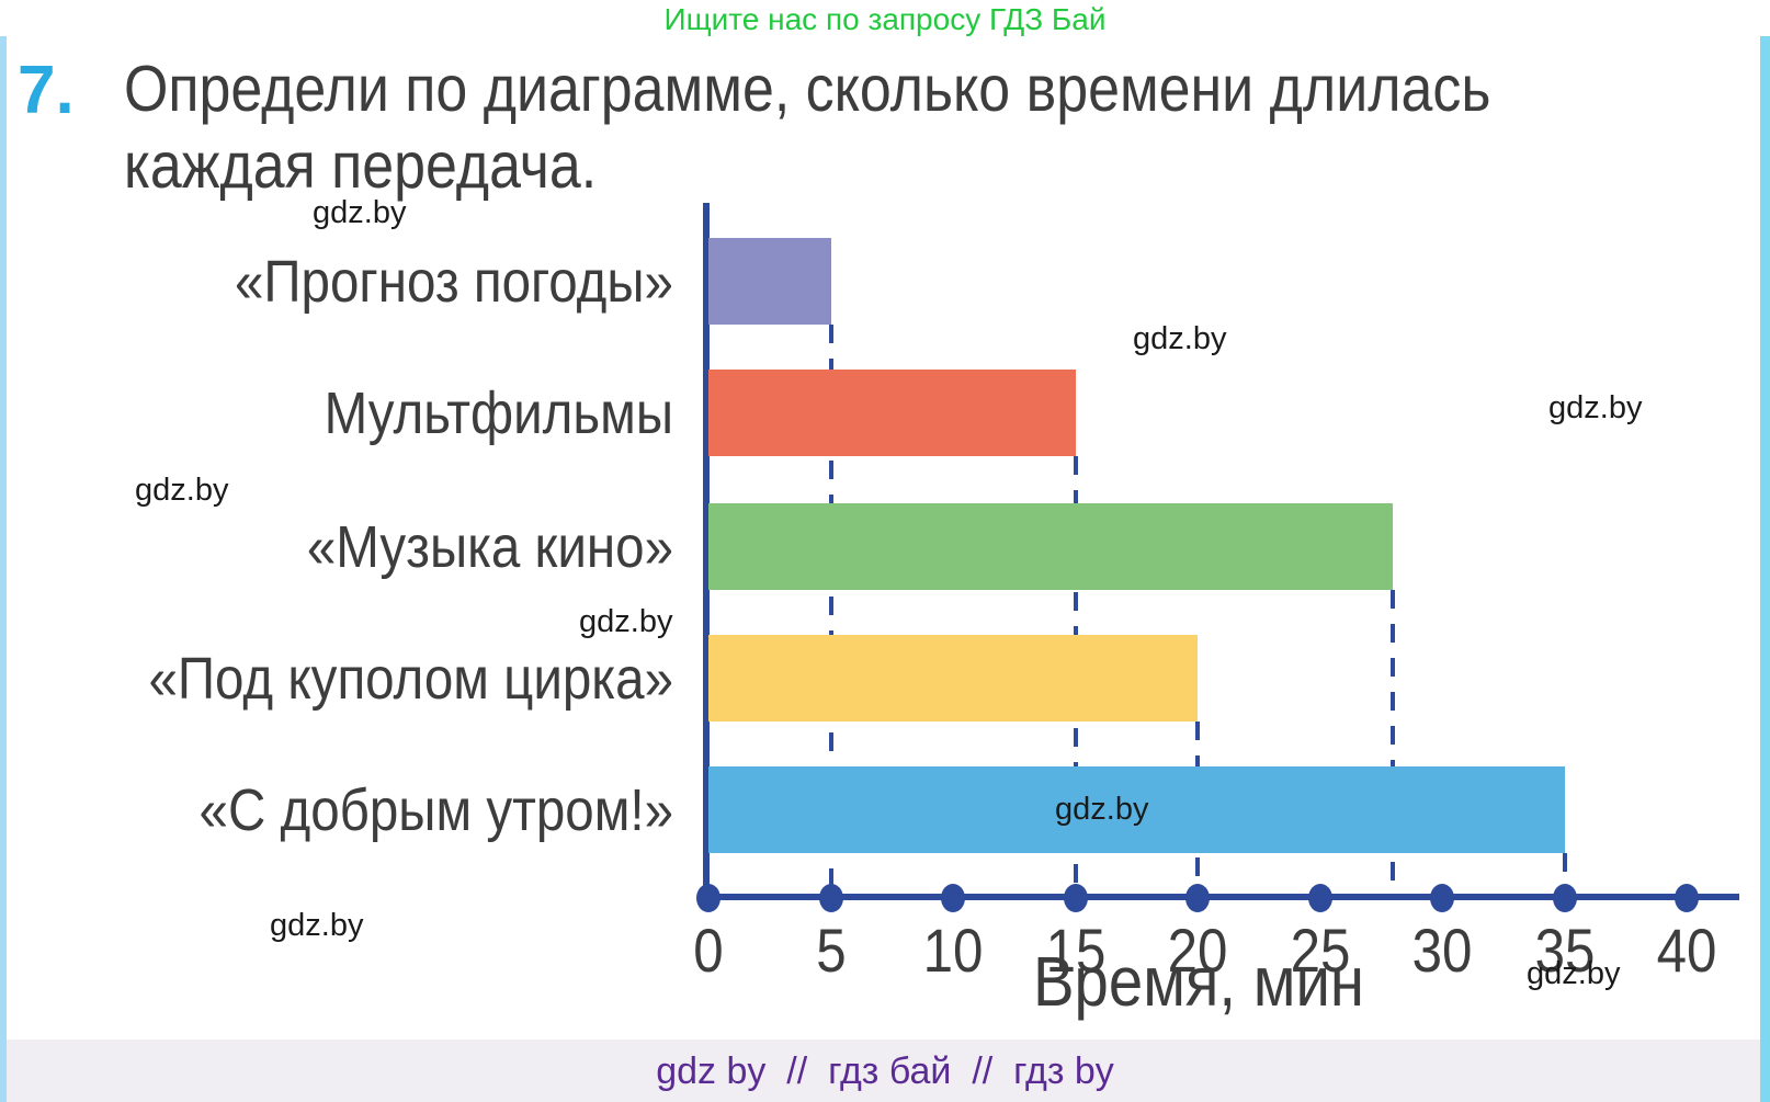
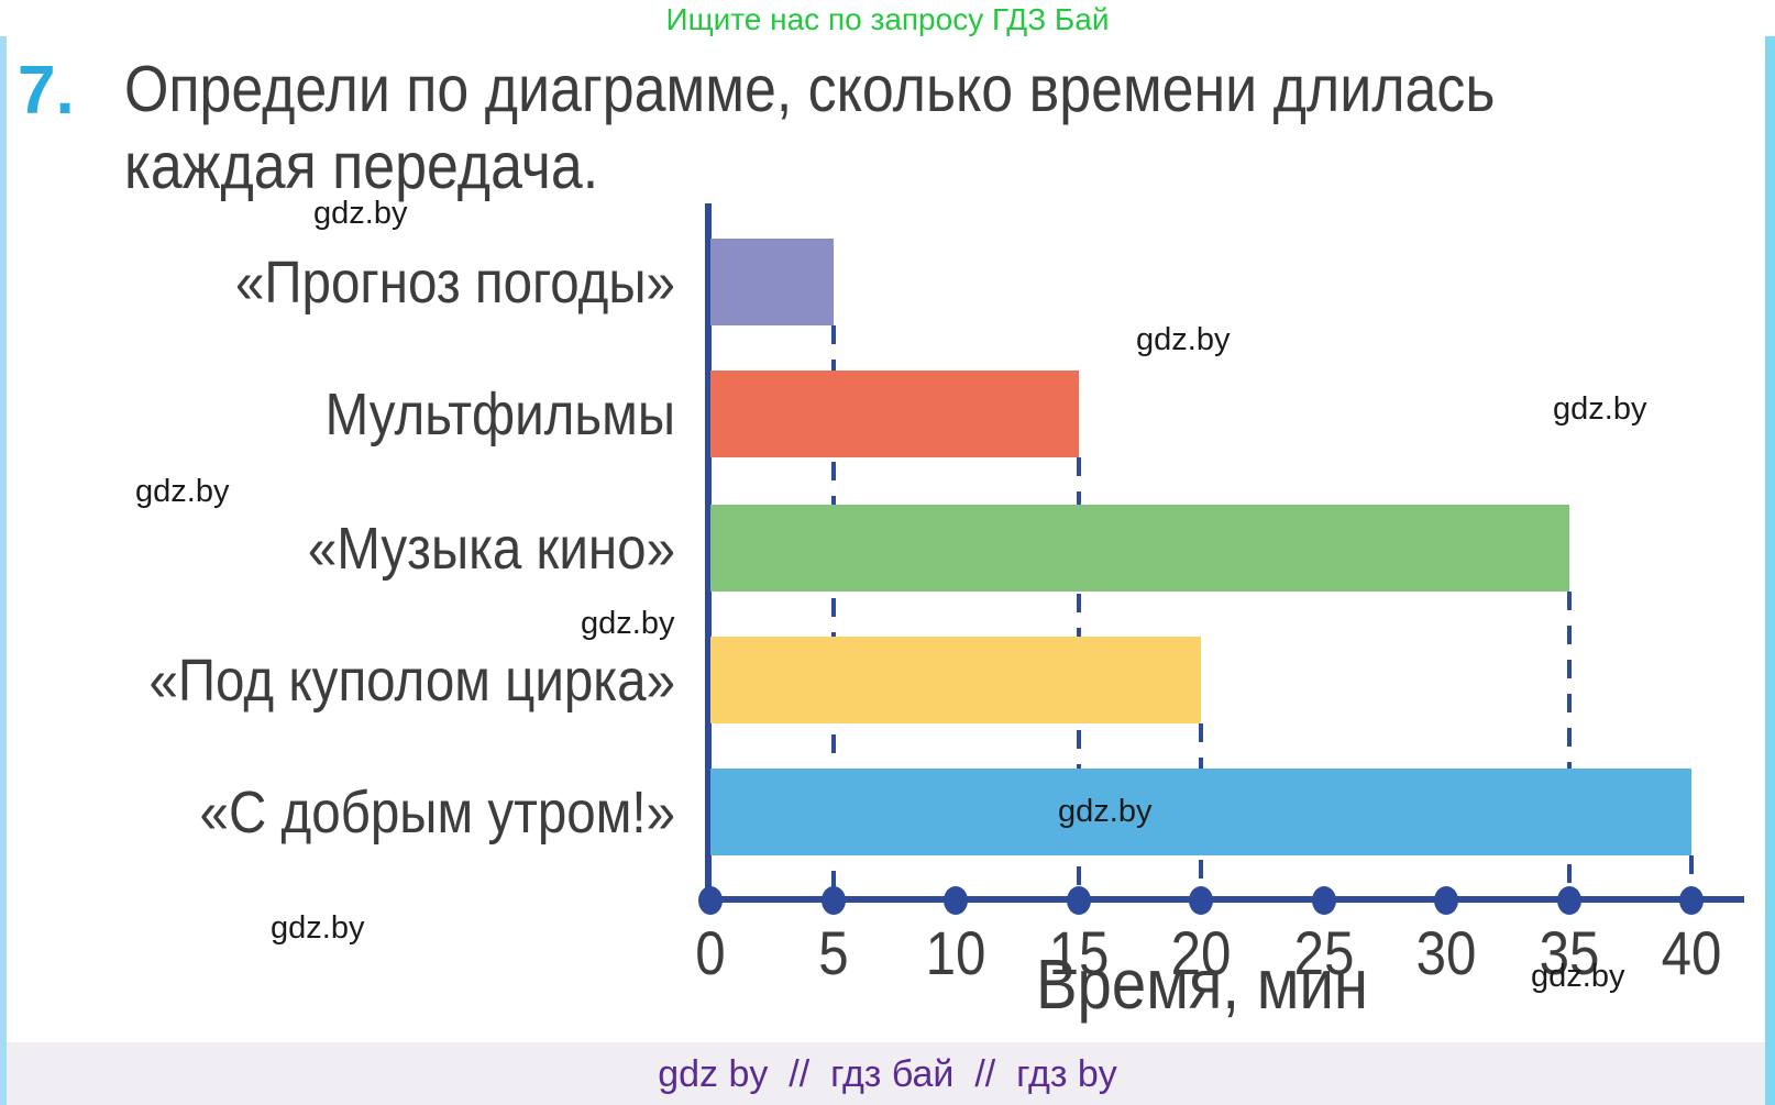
«Музыка кино»: 28 -> 35
«С добрым утром!»: 35 -> 40
